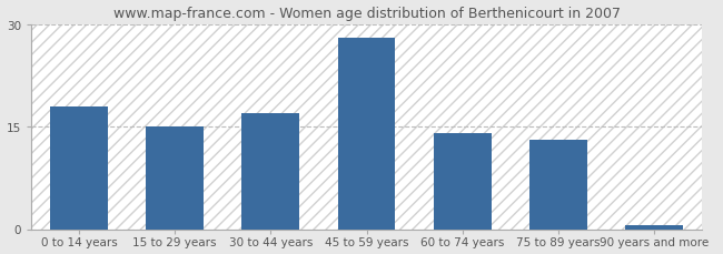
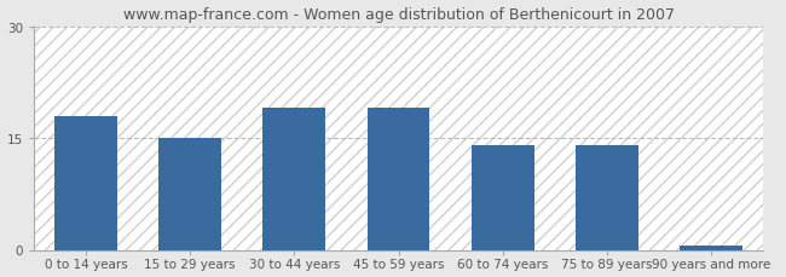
30 to 44 years: 17.0 -> 19.0
45 to 59 years: 28.0 -> 19.0
75 to 89 years: 13.0 -> 14.0
